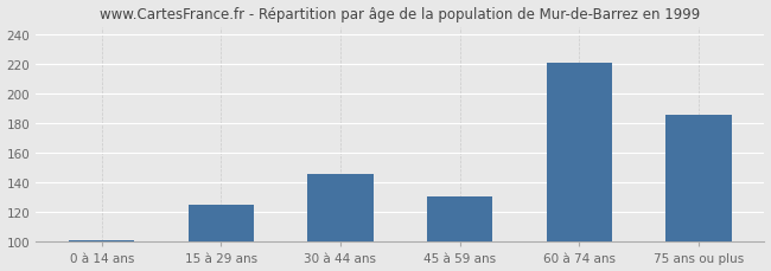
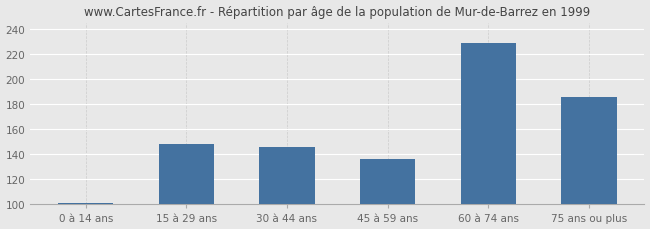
15 à 29 ans: 125 -> 148
45 à 59 ans: 131 -> 136
60 à 74 ans: 221 -> 229
